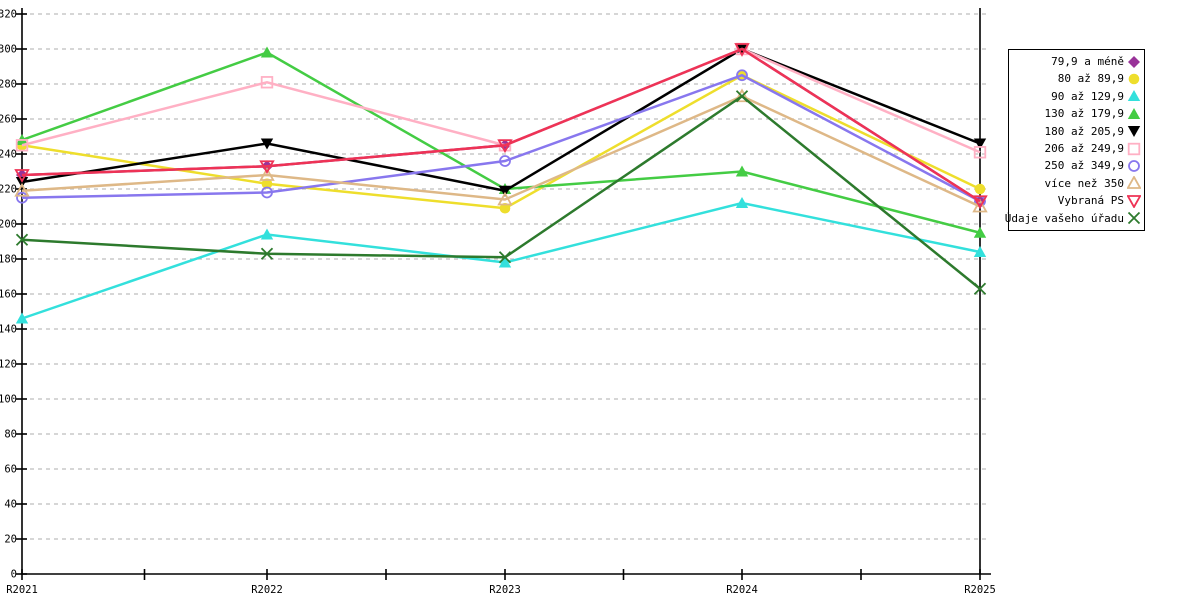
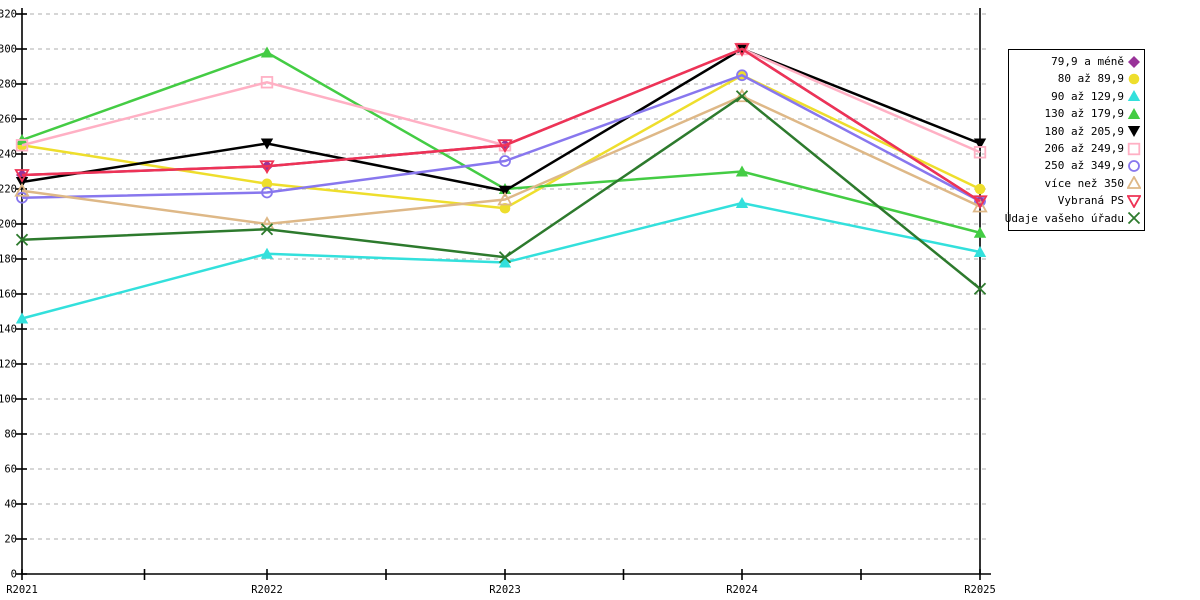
90 až 129,9/R2022: 194 -> 183
více než 350/R2022: 228 -> 200
Údaje vašeho úřadu/R2022: 183 -> 197
